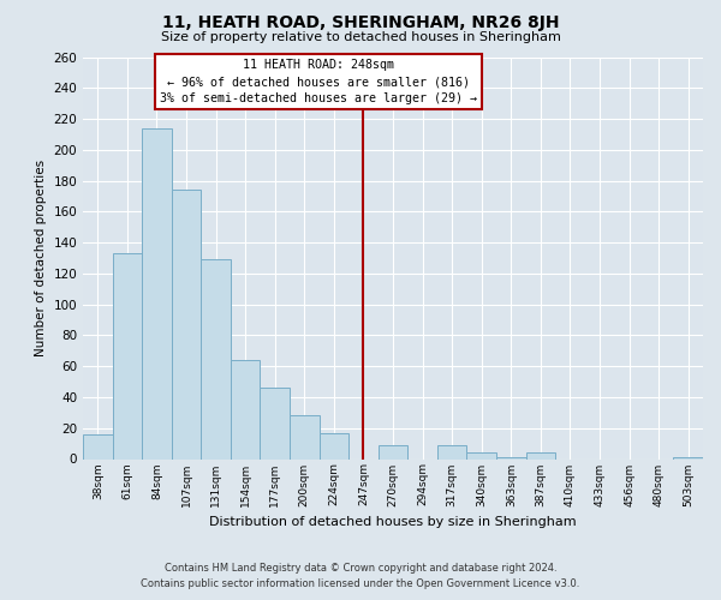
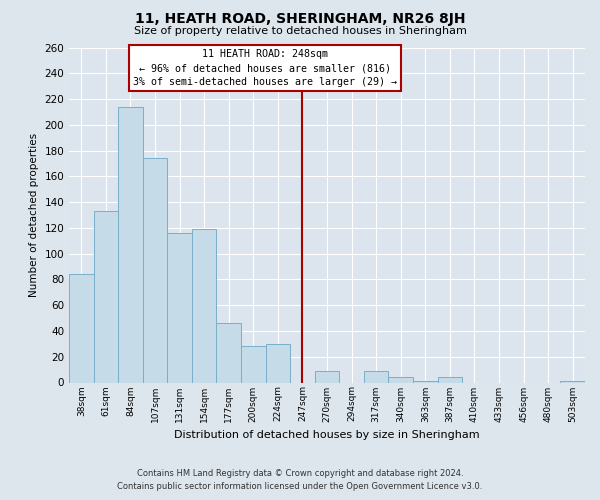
38sqm: 16 -> 84
131sqm: 129 -> 116
154sqm: 64 -> 119
224sqm: 17 -> 30
